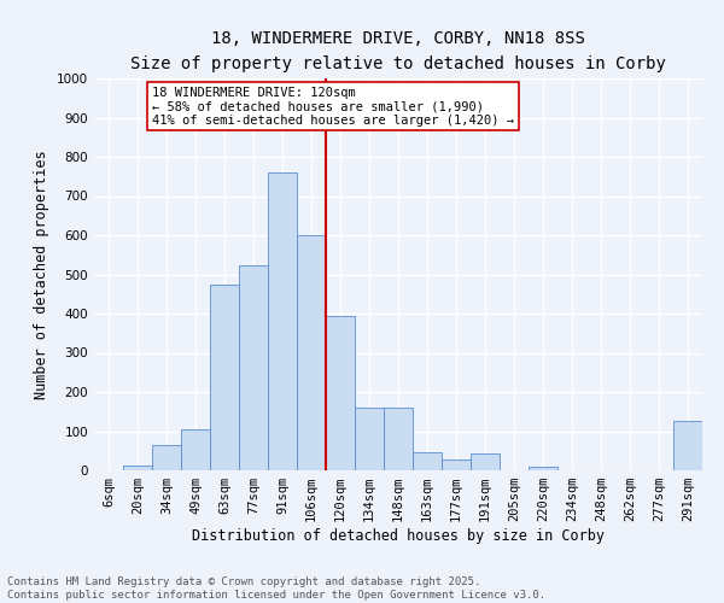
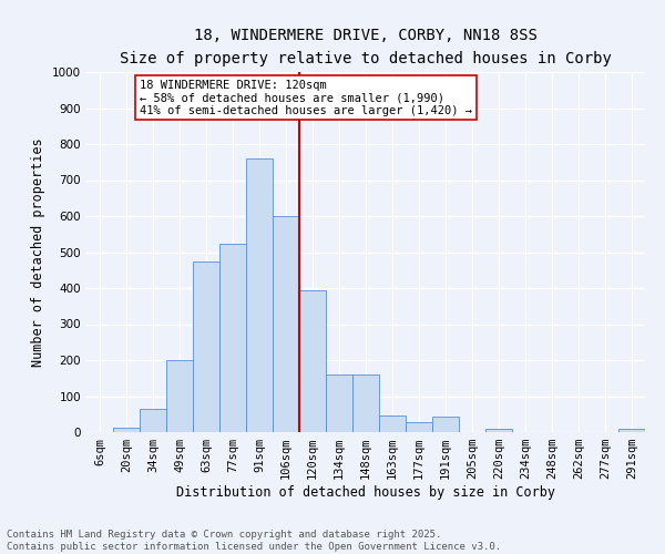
49sqm: 105 -> 200
291sqm: 125 -> 8
